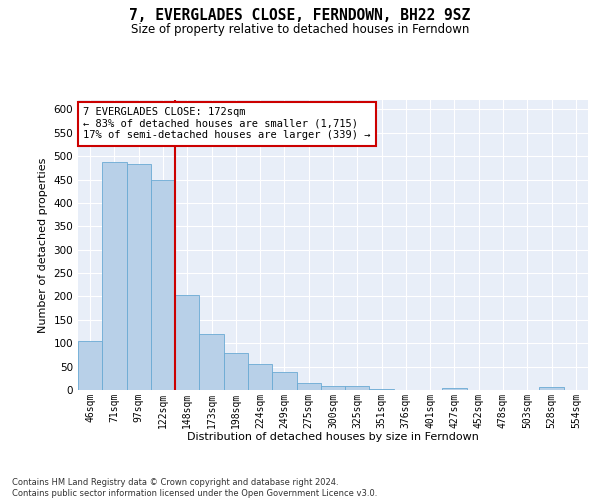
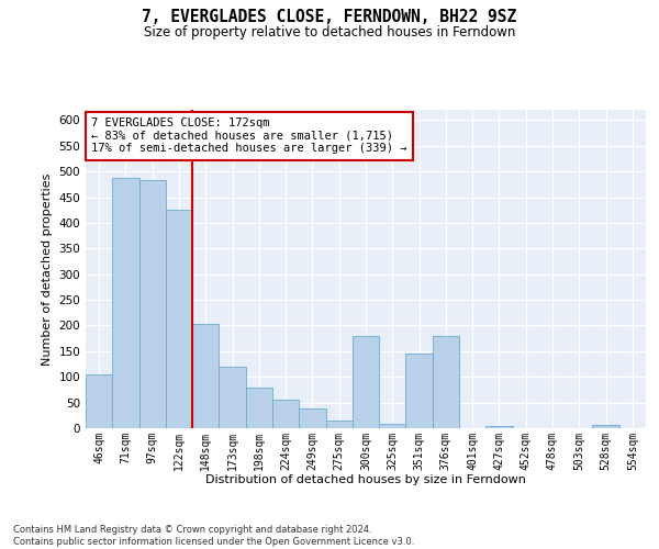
122sqm: 450 -> 425
300sqm: 8 -> 180
351sqm: 2 -> 145
376sqm: 1 -> 180
